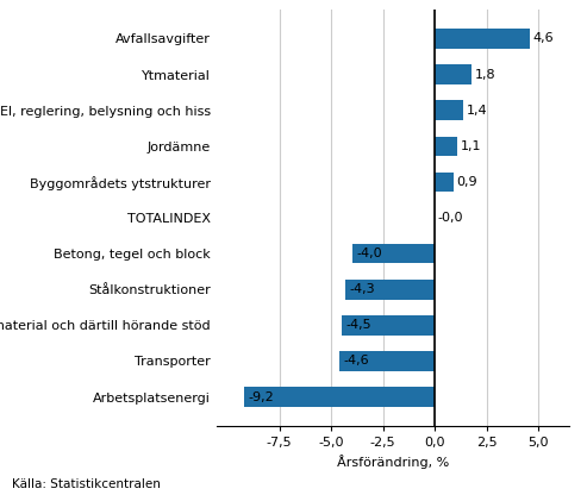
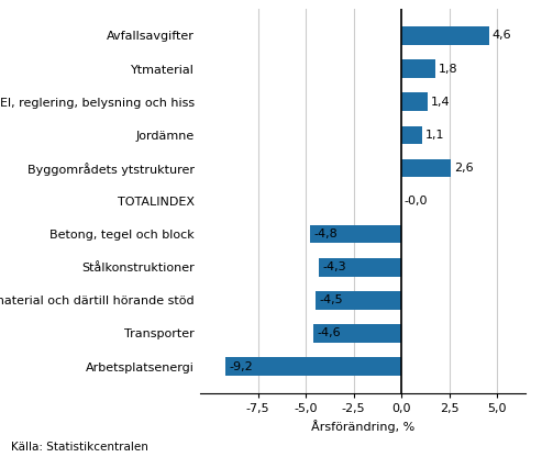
Byggområdets ytstrukturer: 0,9 -> 2,6
Betong, tegel och block: -4,0 -> -4,8
